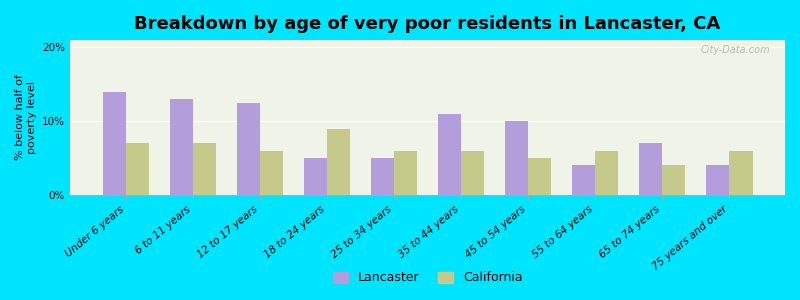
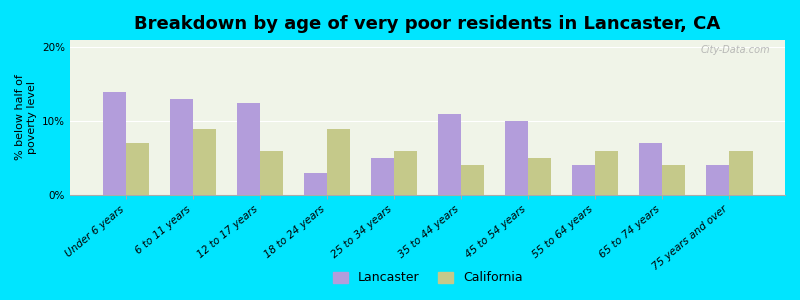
California/6 to 11 years: 7% -> 9%
Lancaster/18 to 24 years: 5.0% -> 3.0%
California/35 to 44 years: 6% -> 4%
